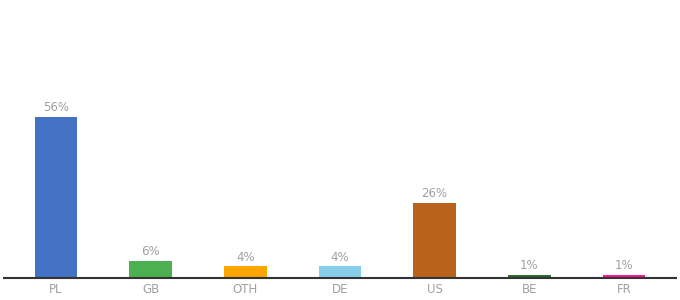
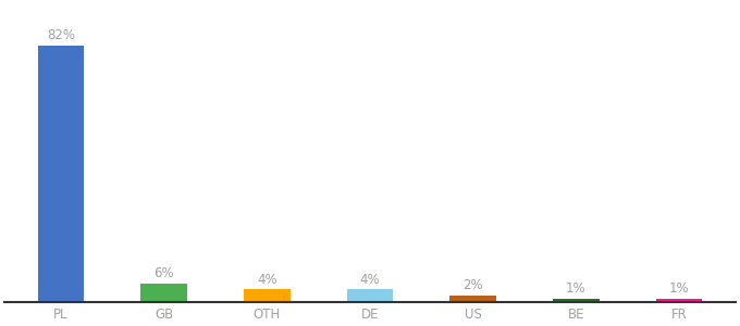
PL: 56% -> 82%
US: 26% -> 2%
